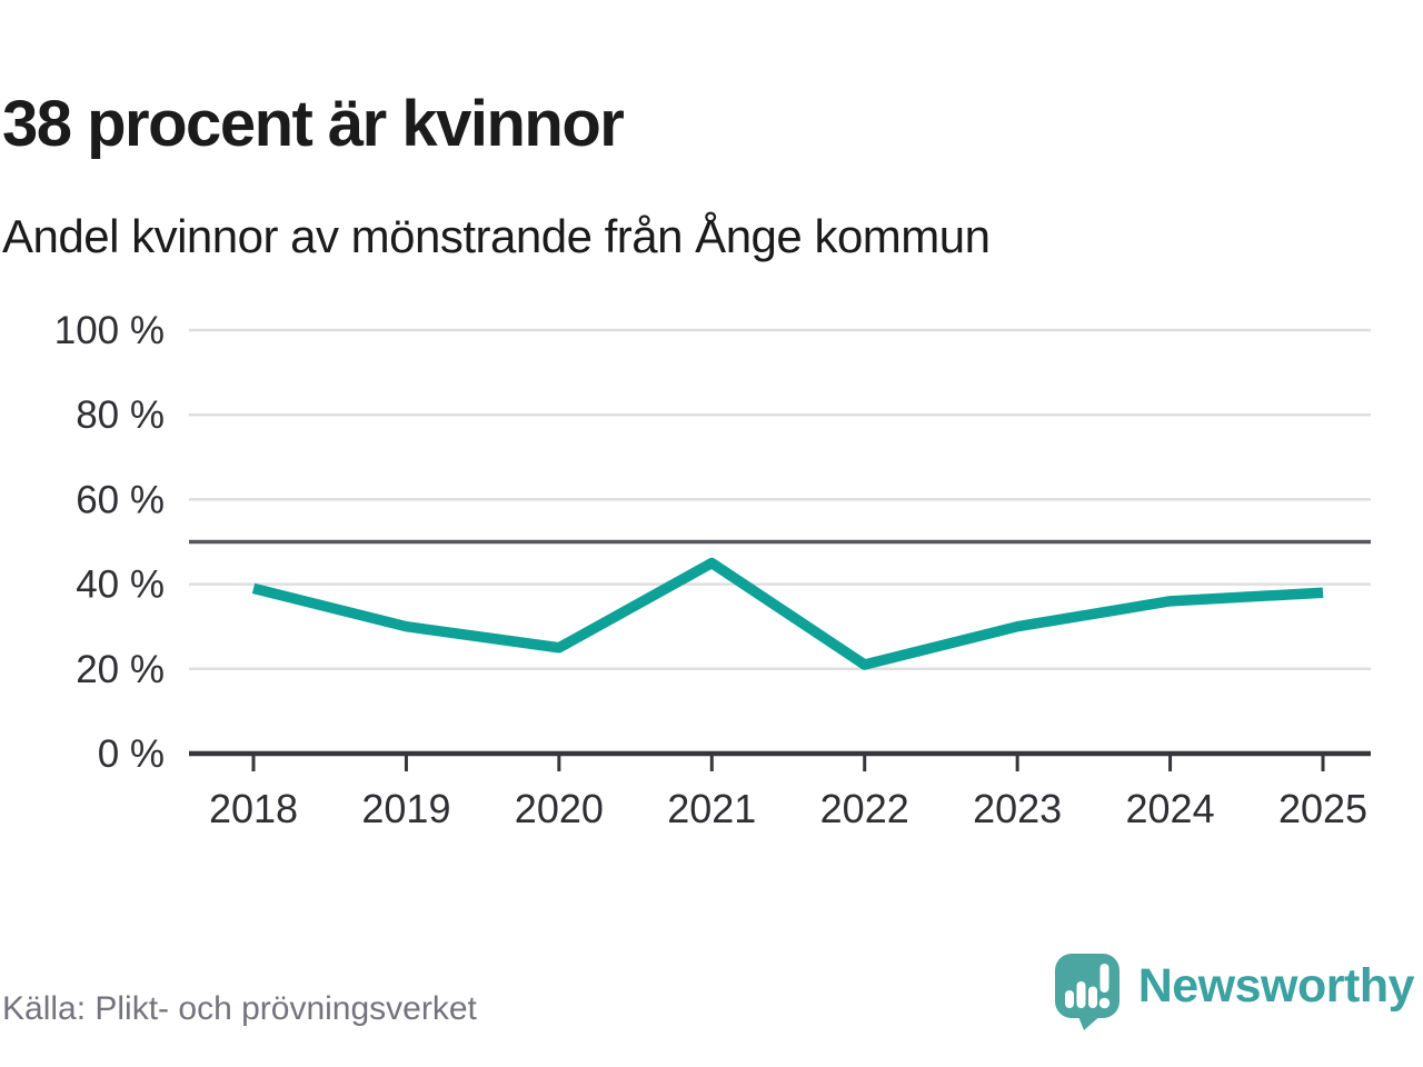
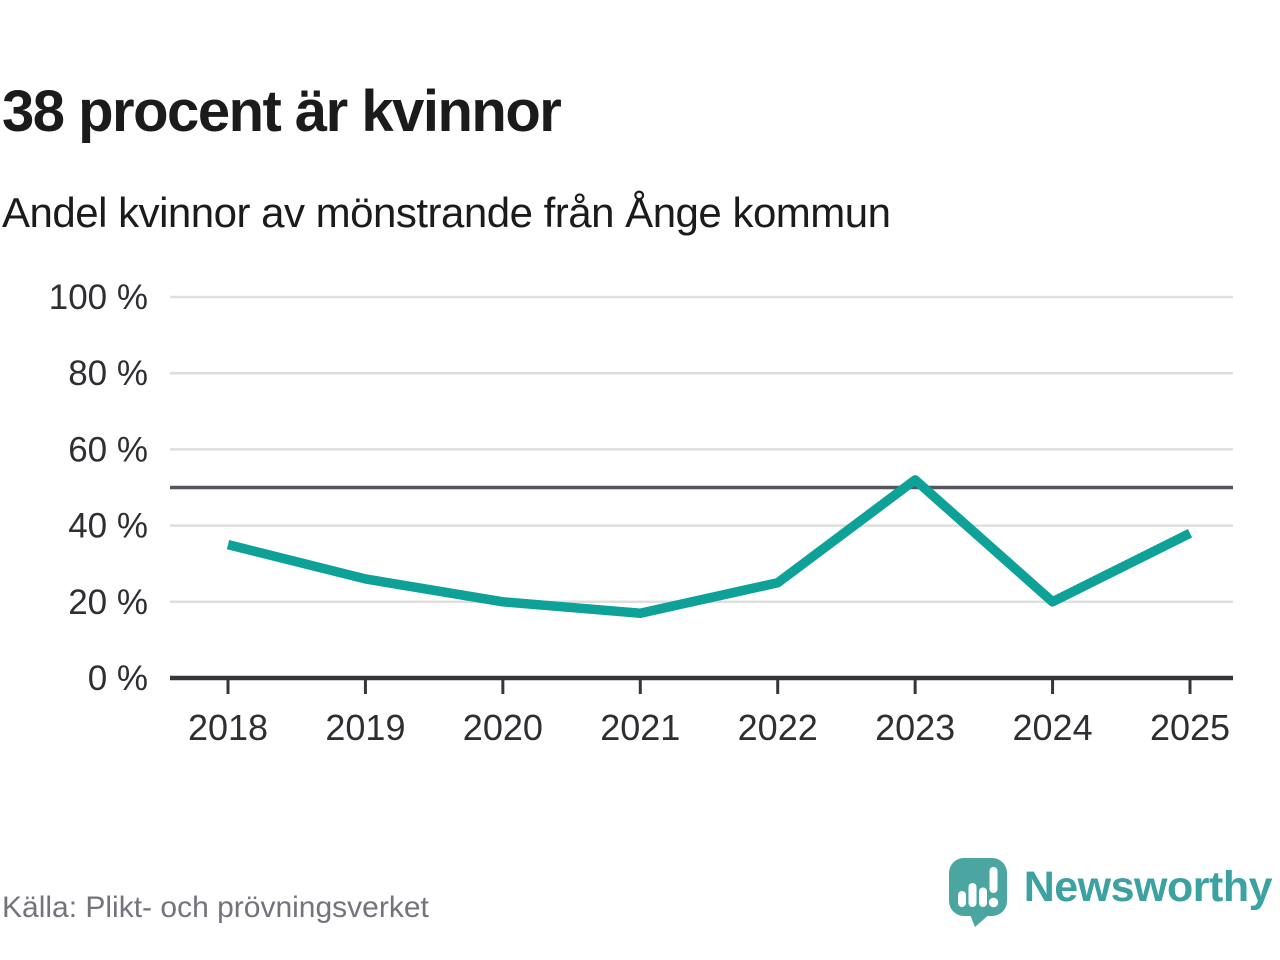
2018: 39% -> 35%
2019: 30% -> 26%
2020: 25% -> 20%
2021: 45% -> 17%
2022: 21% -> 25%
2023: 30% -> 52%
2024: 36% -> 20%
